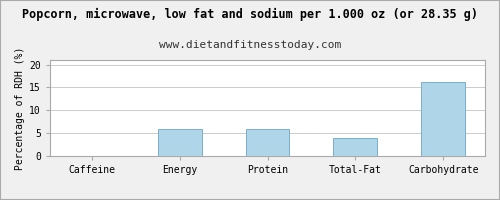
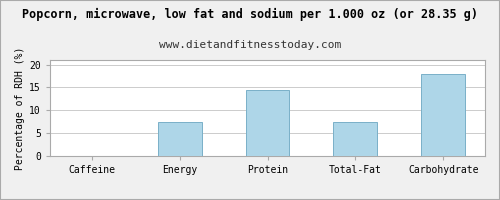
Energy: 6.0 -> 7.5
Protein: 6.0 -> 14.5
Total-Fat: 4.0 -> 7.5
Carbohydrate: 16.2 -> 18.0
